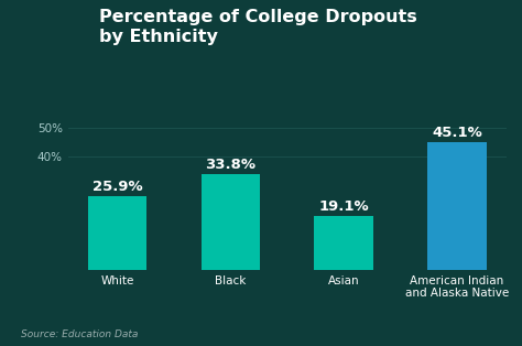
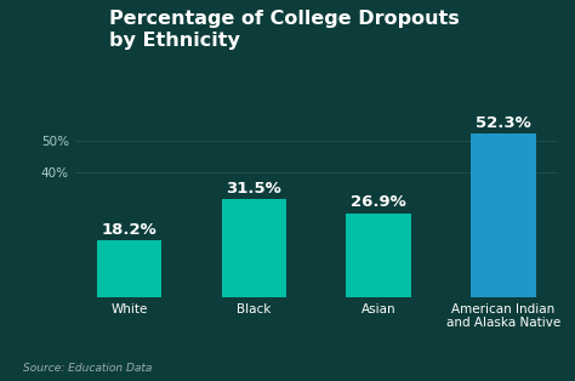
White: 25.9% -> 18.2%
Black: 33.8% -> 31.5%
Asian: 19.1% -> 26.9%
American Indian and Alaska Native: 45.1% -> 52.3%
